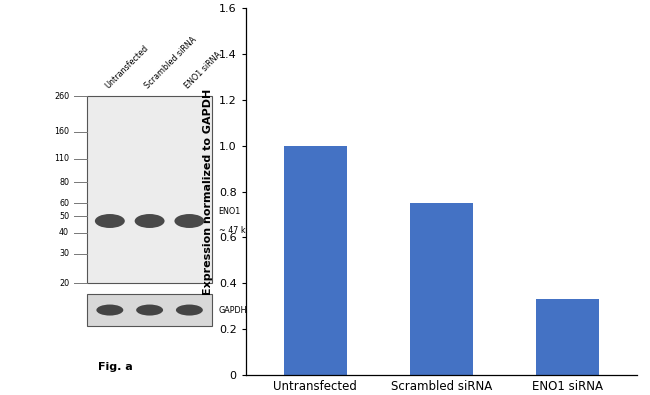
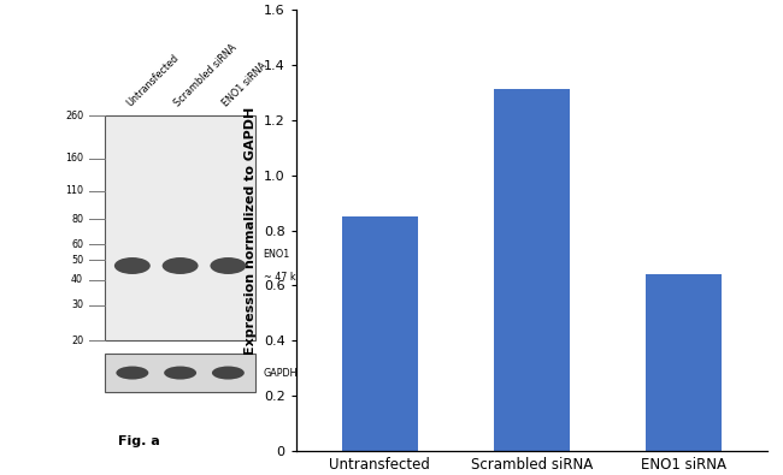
Untransfected: 1.00 -> 0.85
Scrambled siRNA: 0.75 -> 1.31
ENO1 siRNA: 0.33 -> 0.64
